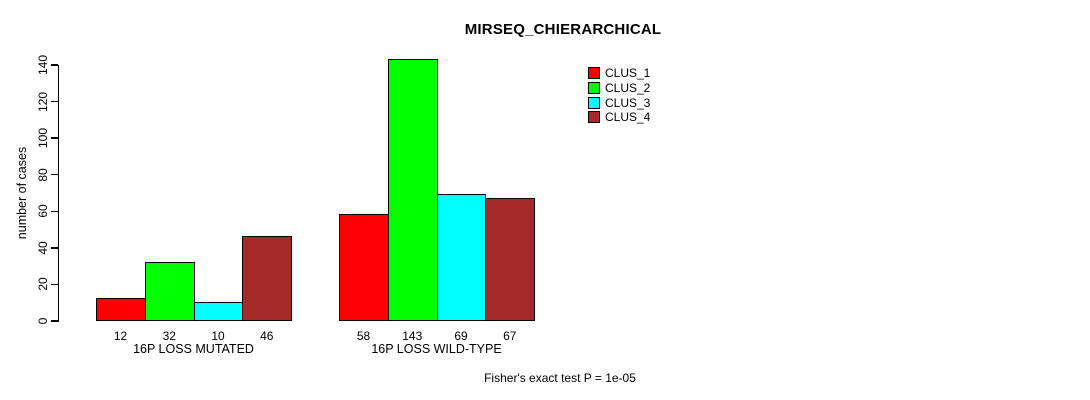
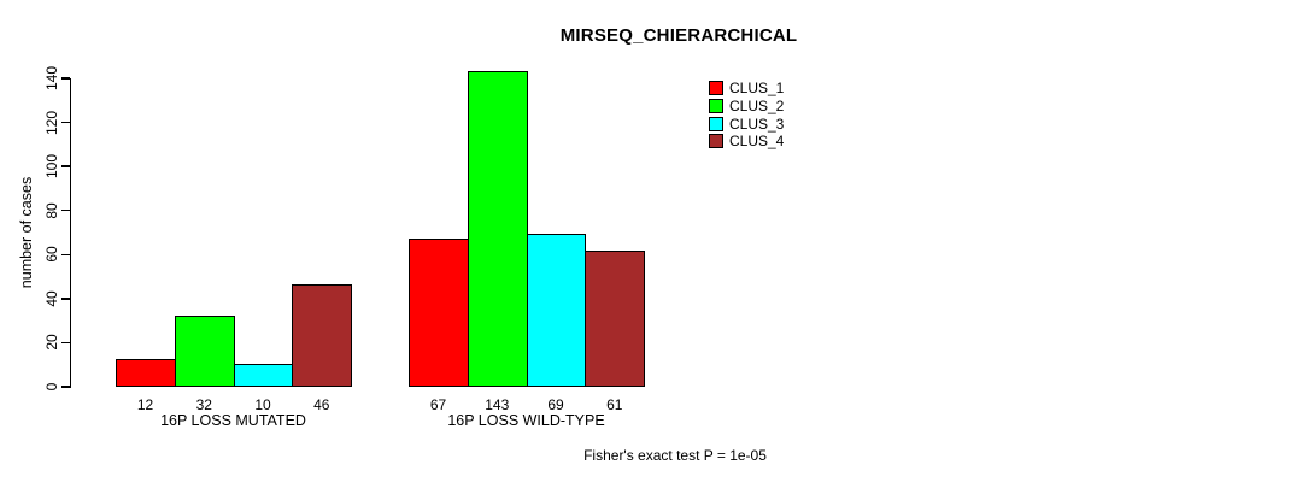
CLUS_1/16P LOSS WILD-TYPE: 58 -> 67
CLUS_4/16P LOSS WILD-TYPE: 67 -> 61
